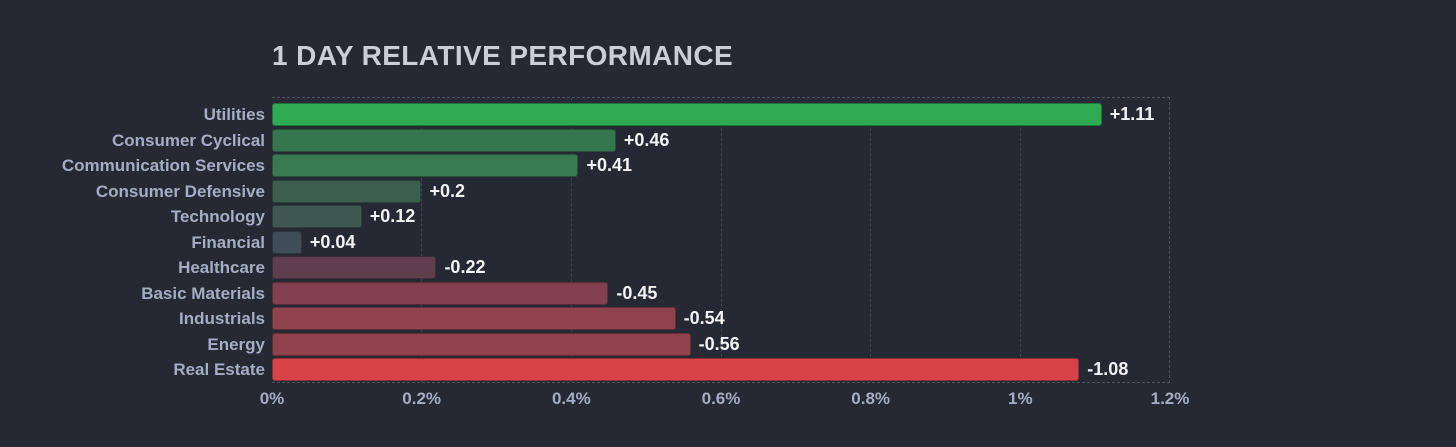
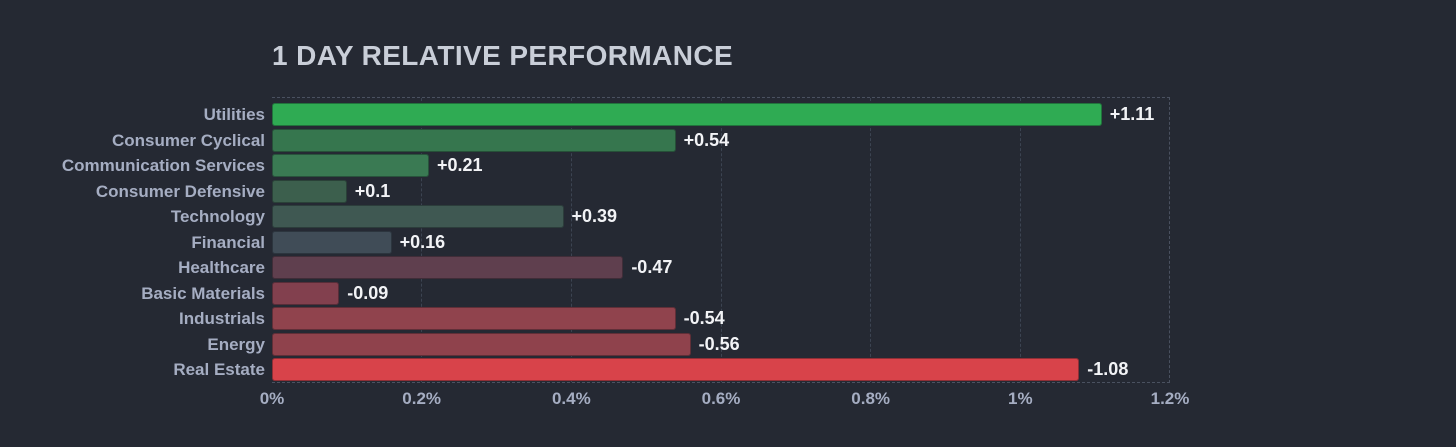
Consumer Cyclical: +0.46 -> +0.54
Communication Services: +0.41 -> +0.21
Consumer Defensive: +0.2 -> +0.1
Technology: +0.12 -> +0.39
Financial: +0.04 -> +0.16
Healthcare: -0.22 -> -0.47
Basic Materials: -0.45 -> -0.09
